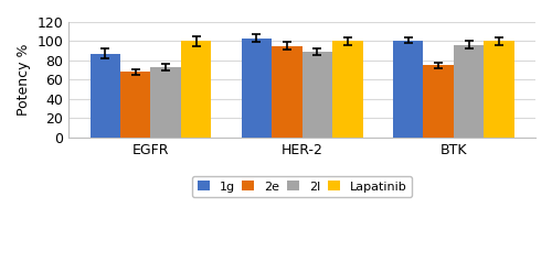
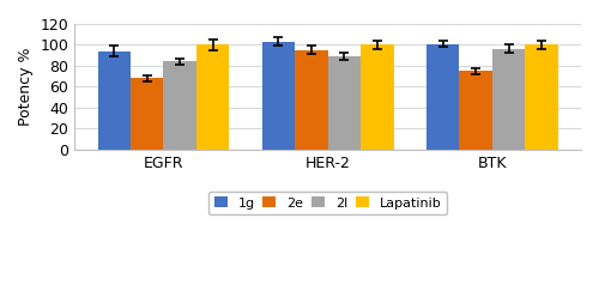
1g/EGFR: 87 -> 94
2l/EGFR: 73 -> 84
